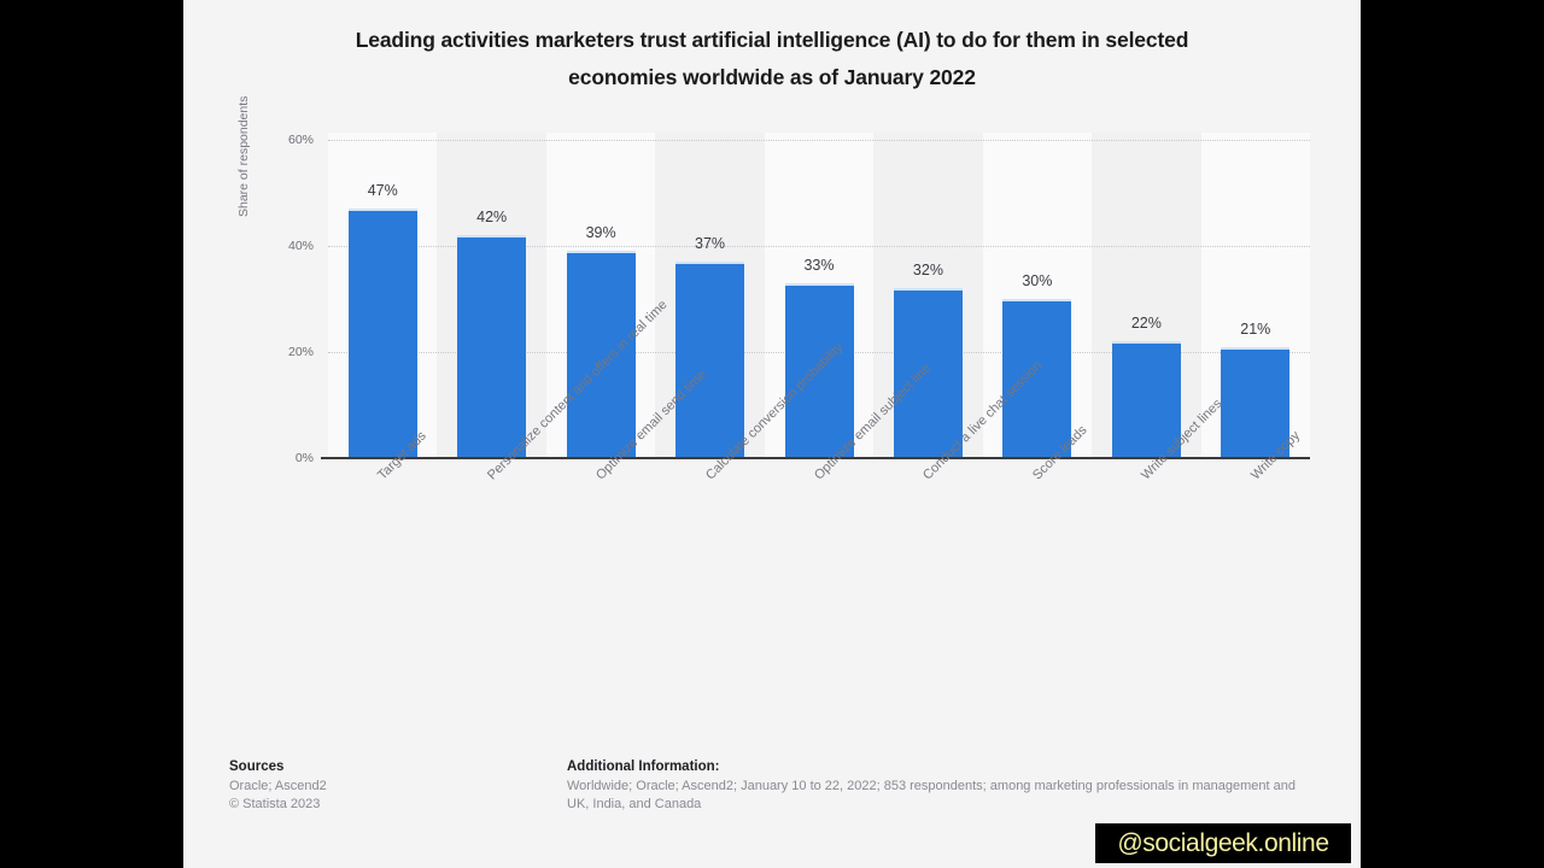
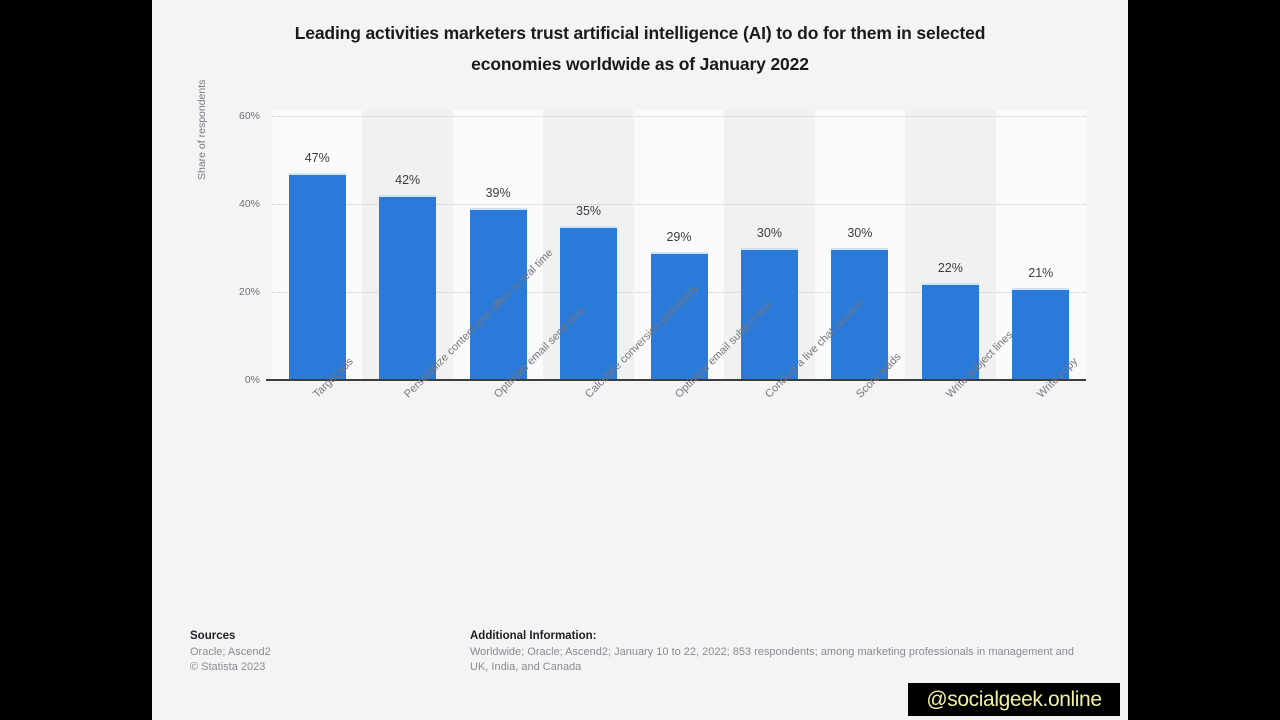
Calculate conversion probability: 37% -> 35%
Optimize email subject line: 33% -> 29%
Conduct a live chat session: 32% -> 30%
